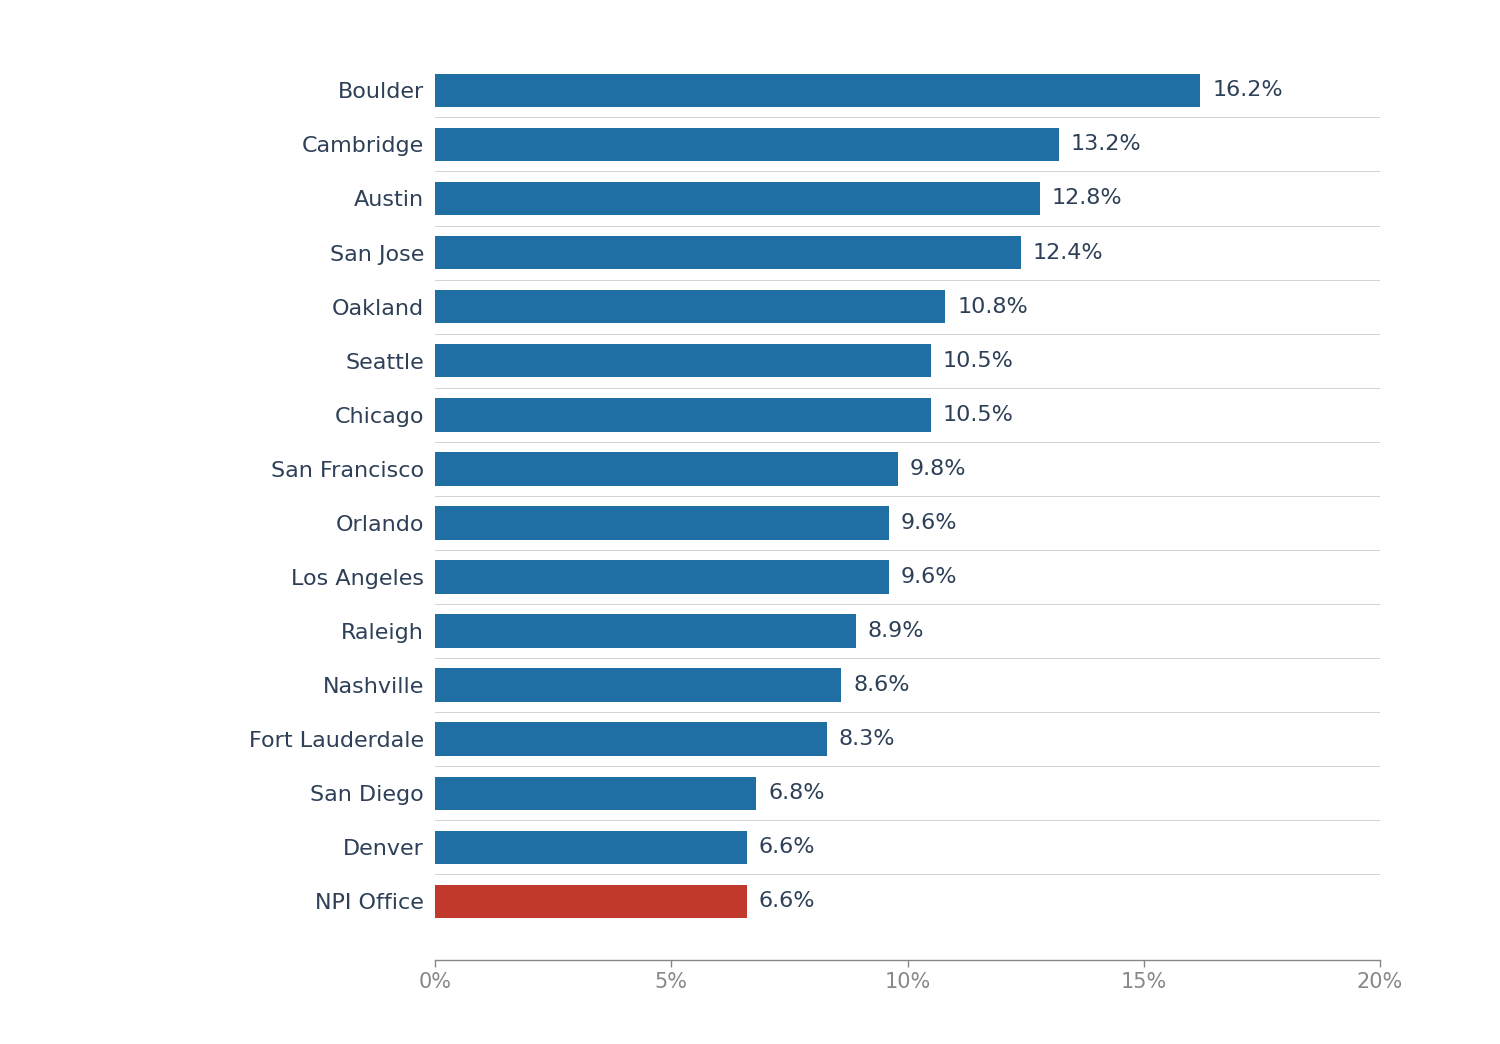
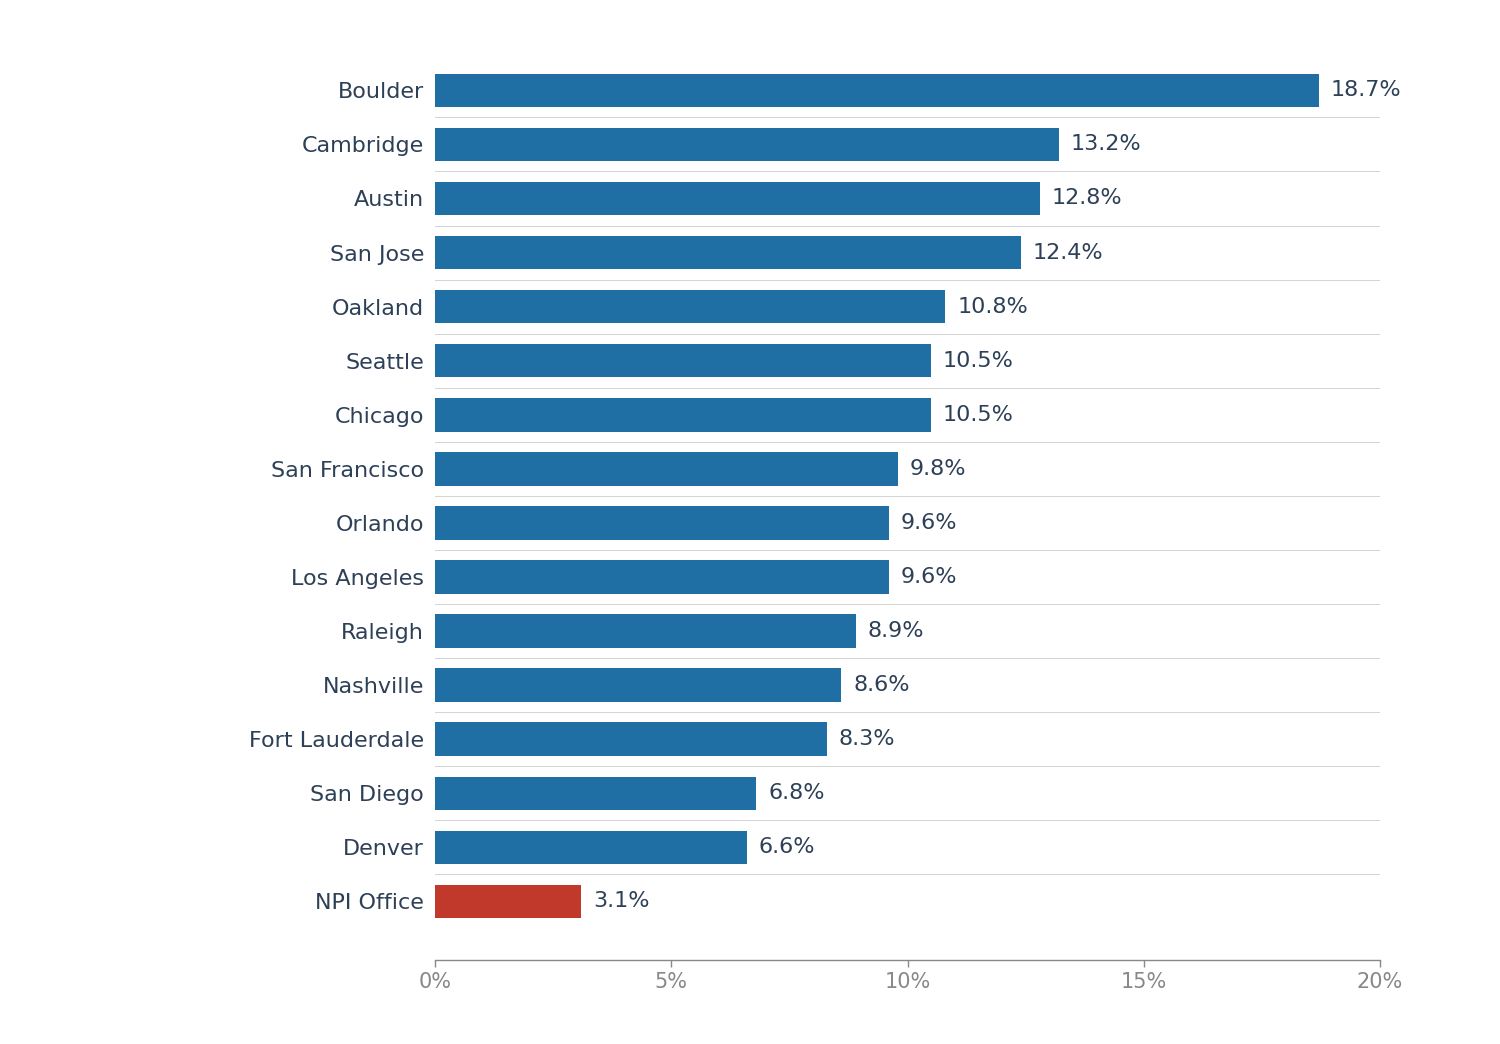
Boulder: 16.2% -> 18.7%
NPI Office: 6.6% -> 3.1%
